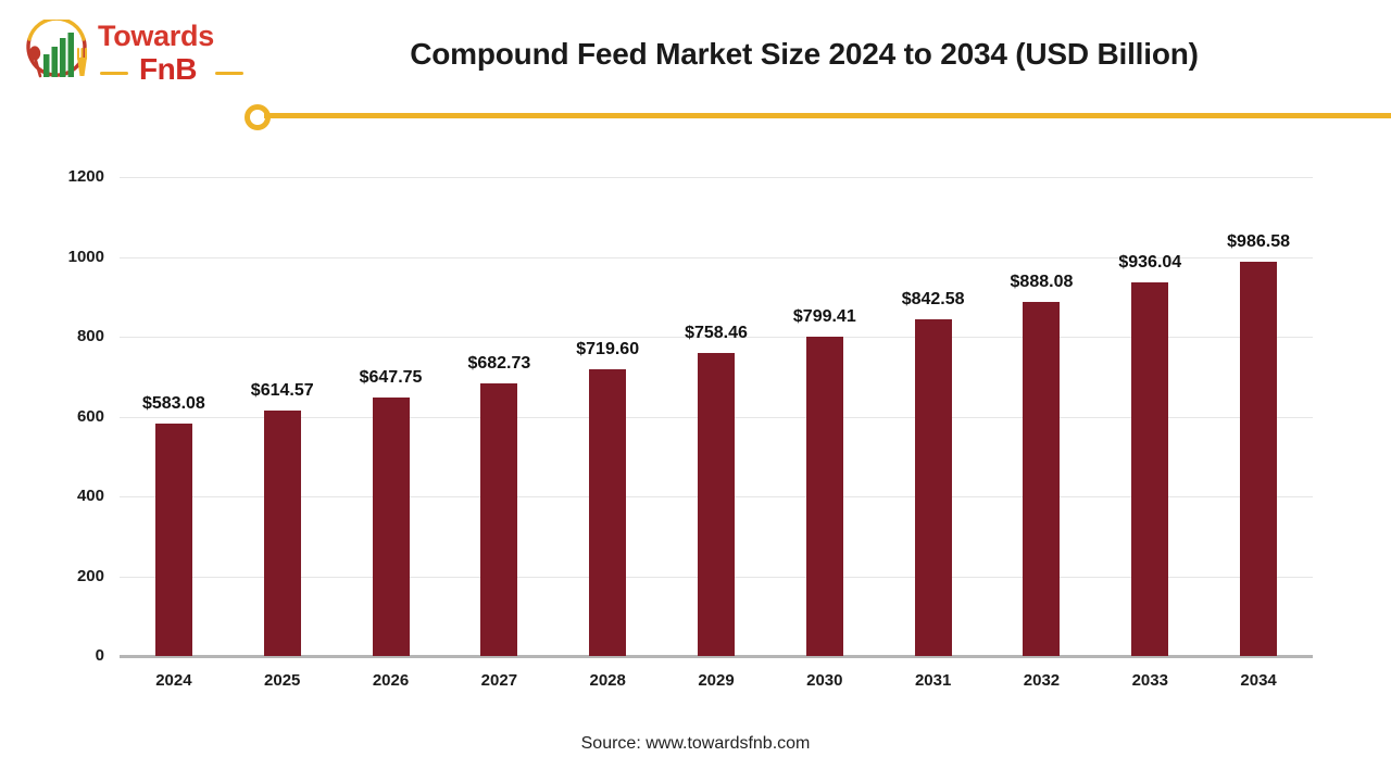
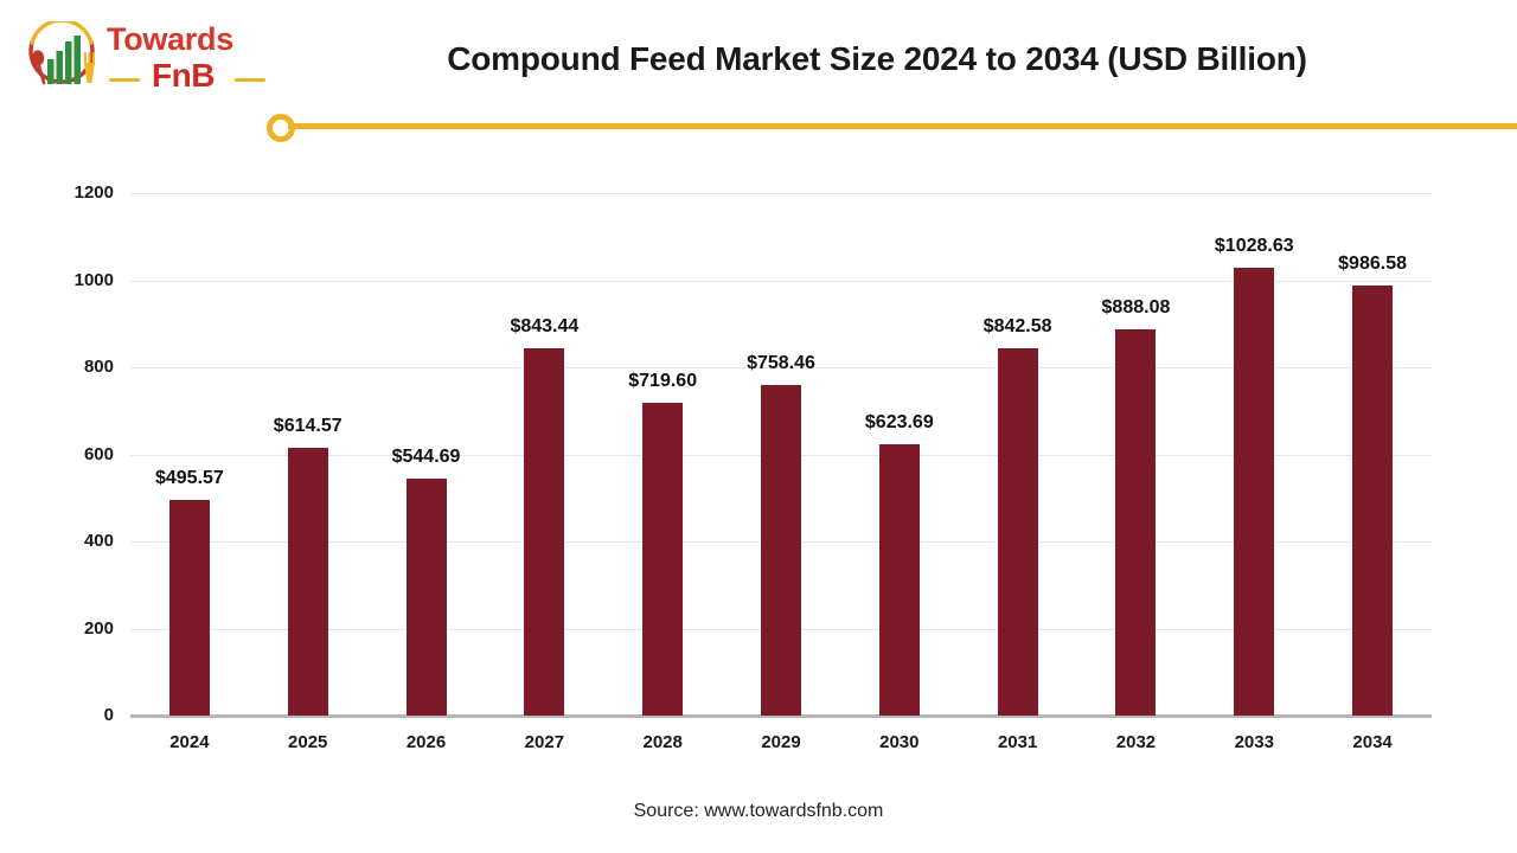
2024: $583.08 -> $495.57
2026: $647.75 -> $544.69
2027: $682.73 -> $843.44
2030: $799.41 -> $623.69
2033: $936.04 -> $1028.63
